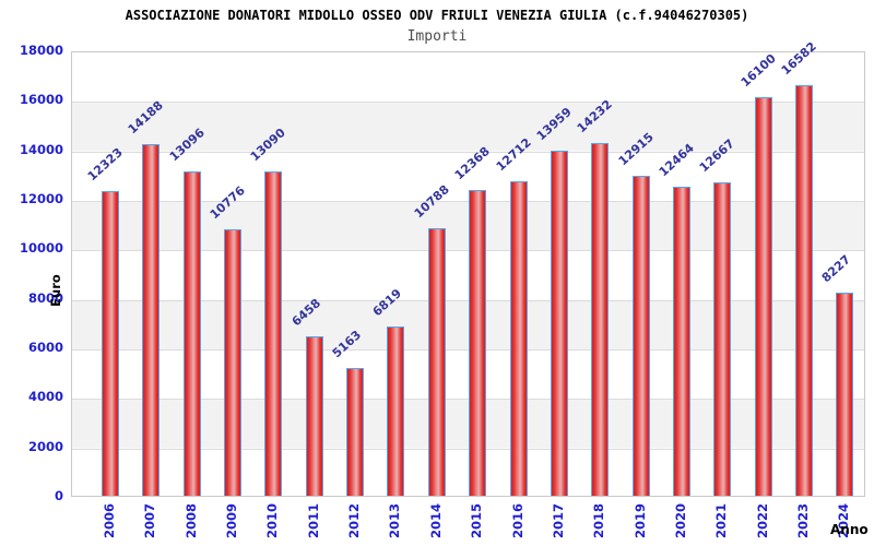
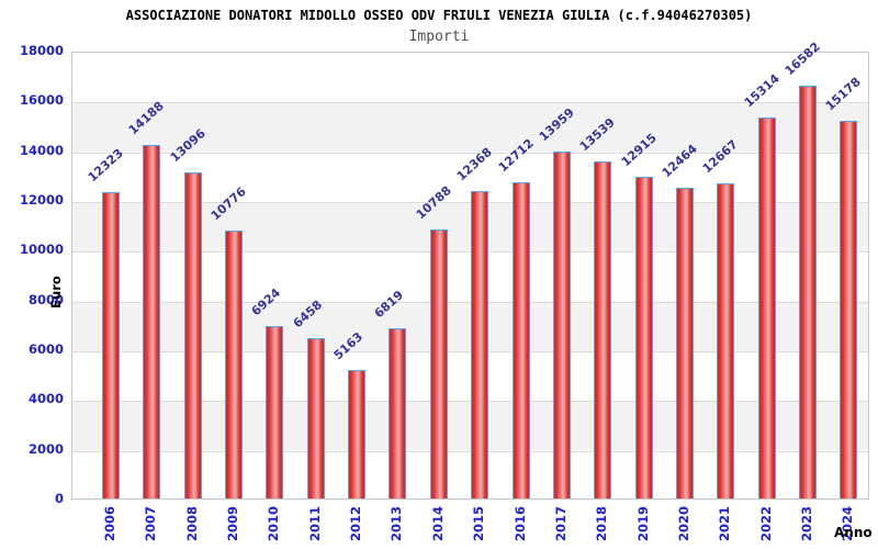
2010: 13090 -> 6924
2018: 14232 -> 13539
2022: 16100 -> 15314
2024: 8227 -> 15178
